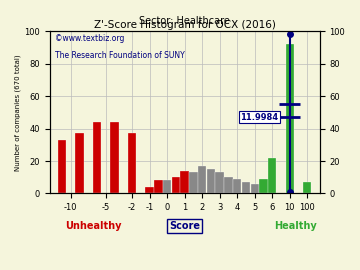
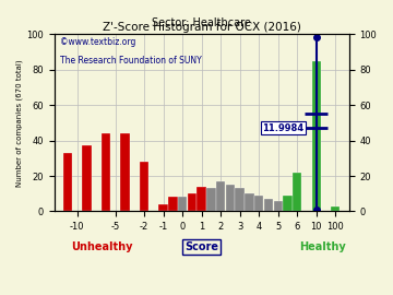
-2: 37 -> 28
10: 92 -> 85
100: 7 -> 3
